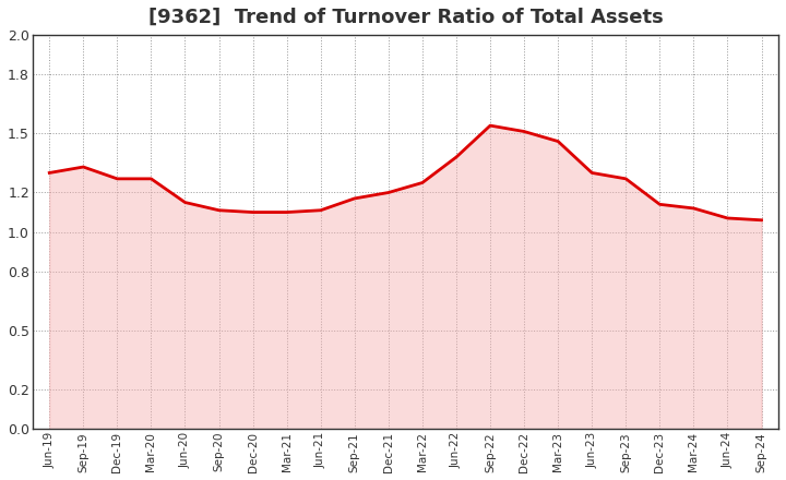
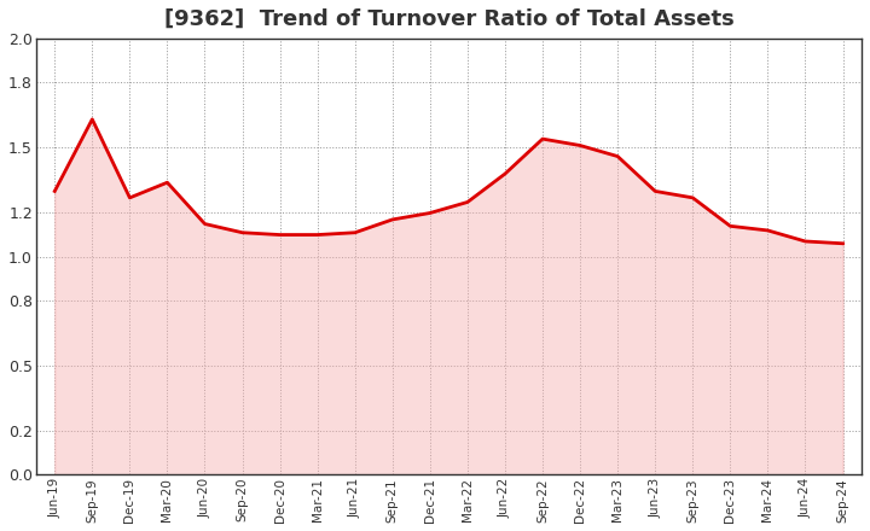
Sep-19: 1.33 -> 1.63
Mar-20: 1.27 -> 1.34
